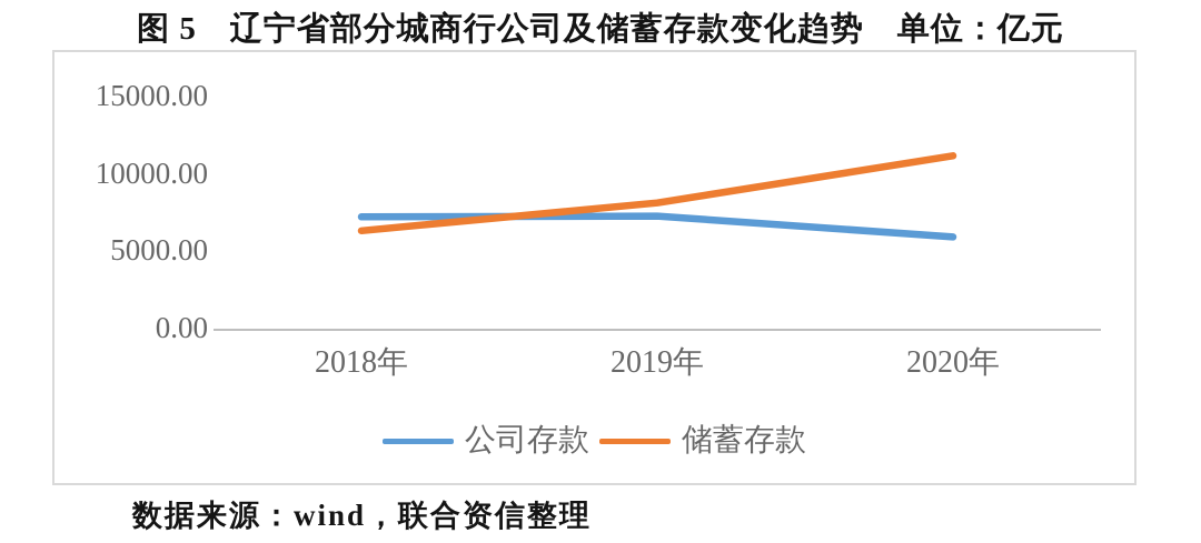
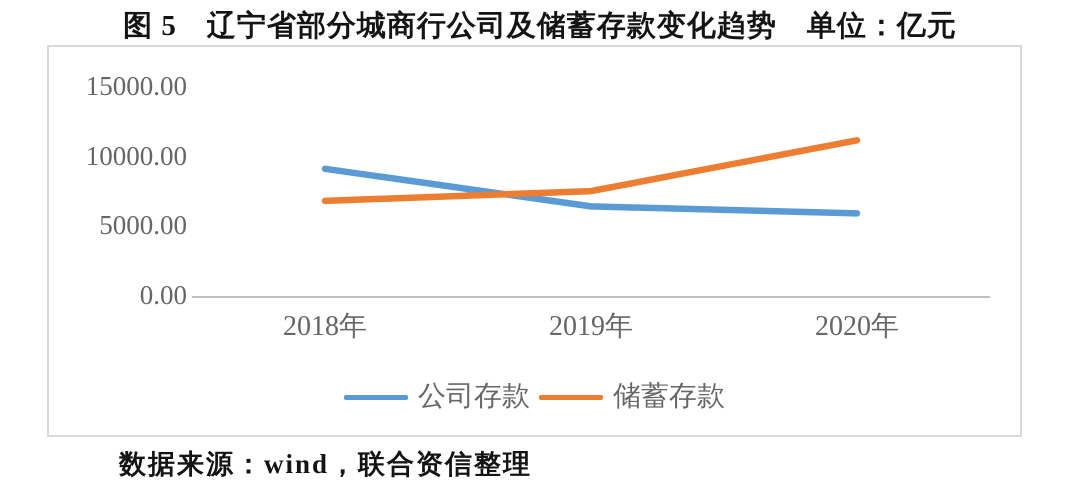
公司存款/2018年: 7300 -> 9200
储蓄存款/2018年: 6400 -> 6900
公司存款/2019年: 7400 -> 6500
储蓄存款/2019年: 8200 -> 7600
